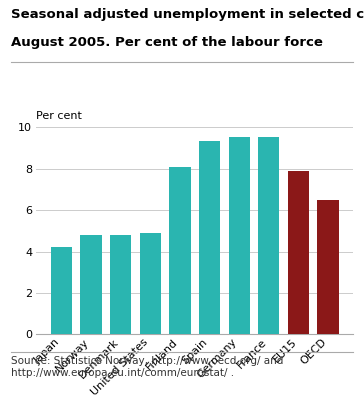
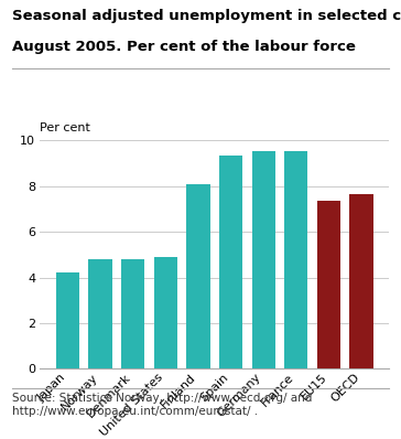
EU15: 7.90 -> 7.35
OECD: 6.50 -> 7.65
